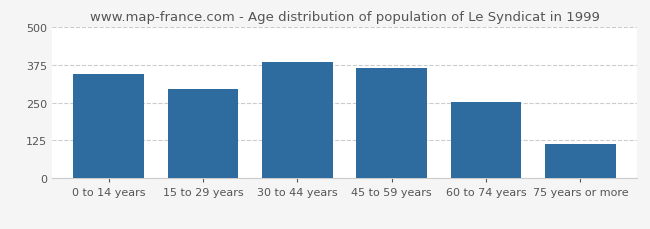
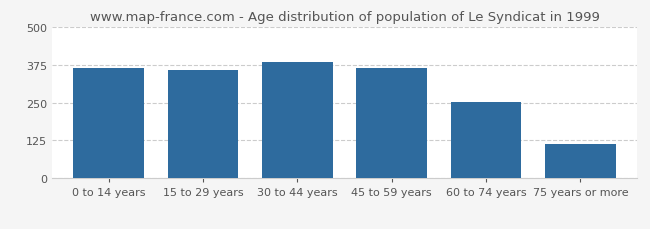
0 to 14 years: 345 -> 365
15 to 29 years: 295 -> 358
